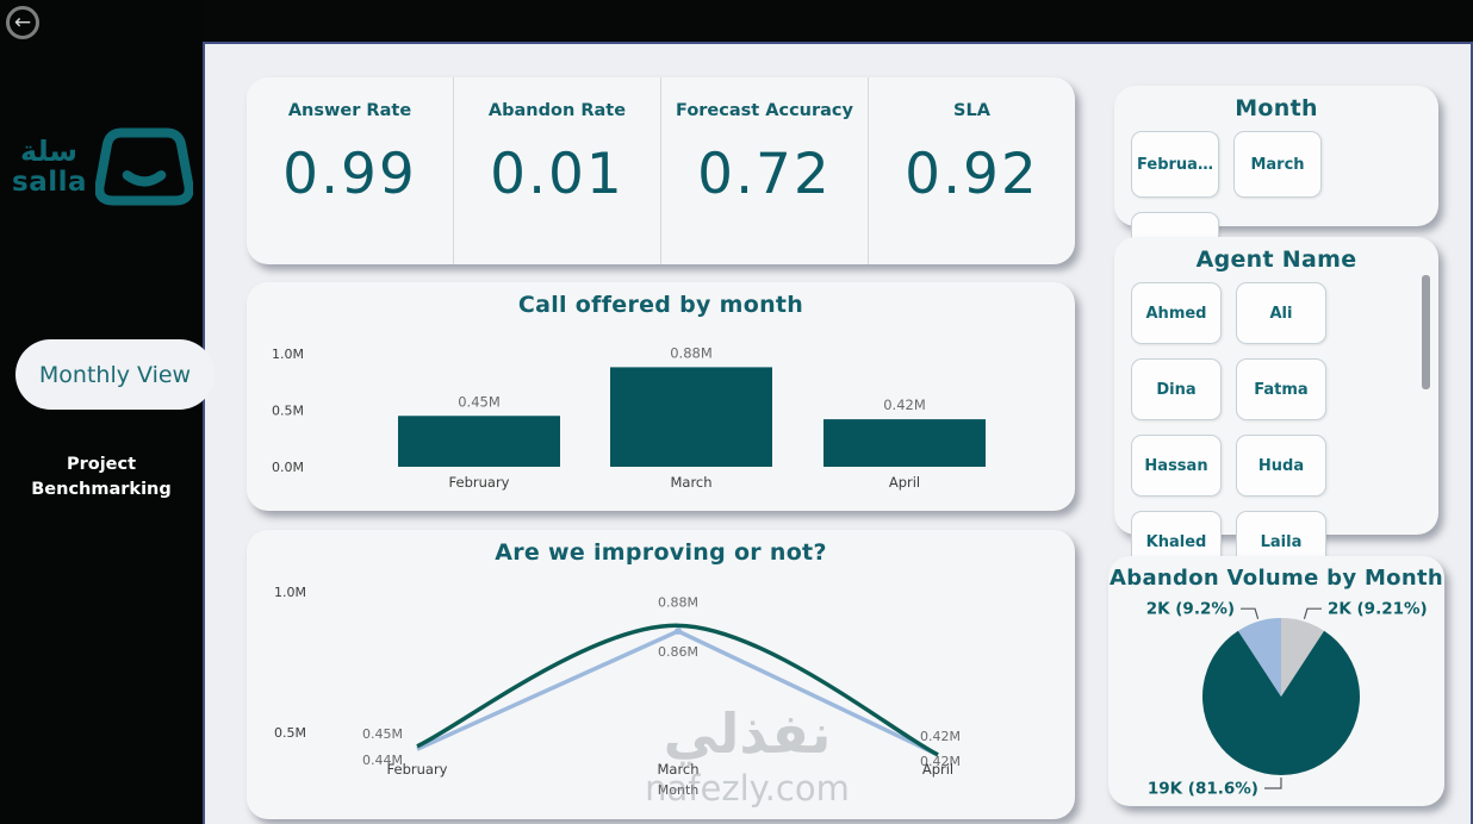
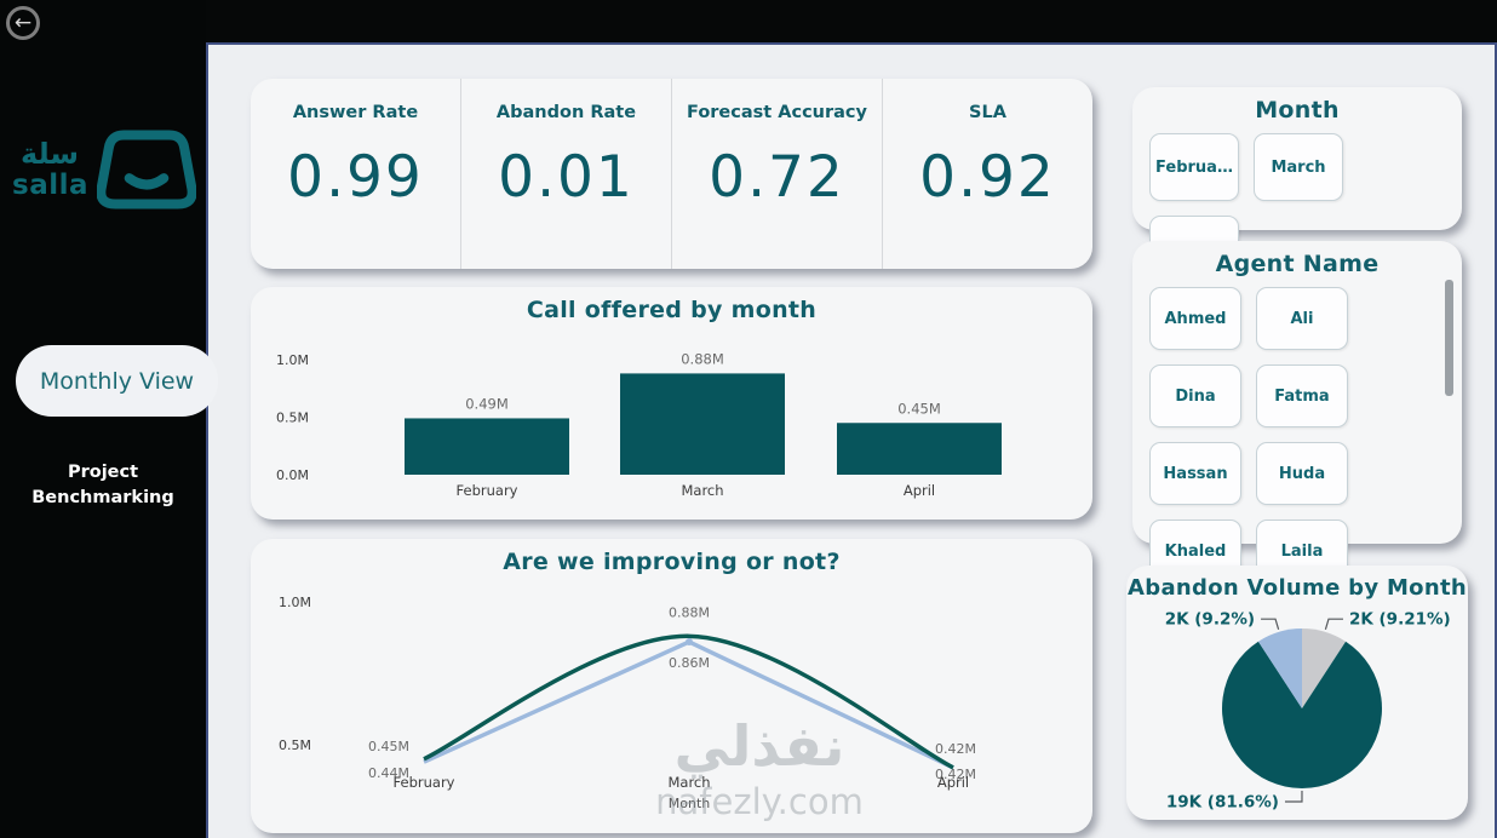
Call offered by month/February: 0.45M -> 0.49M
Call offered by month/April: 0.42M -> 0.45M
